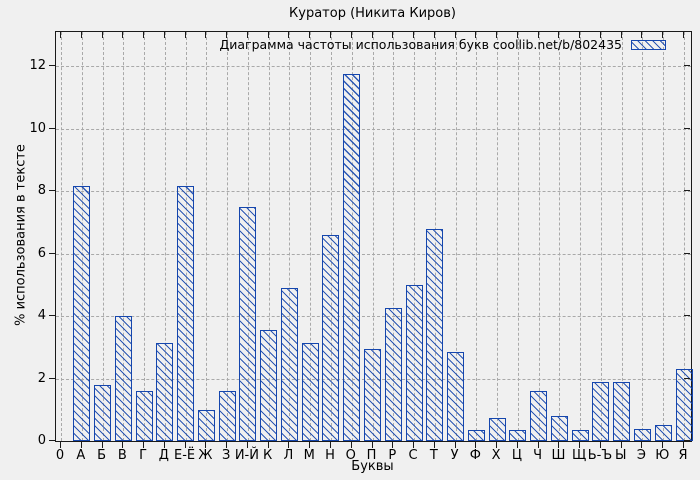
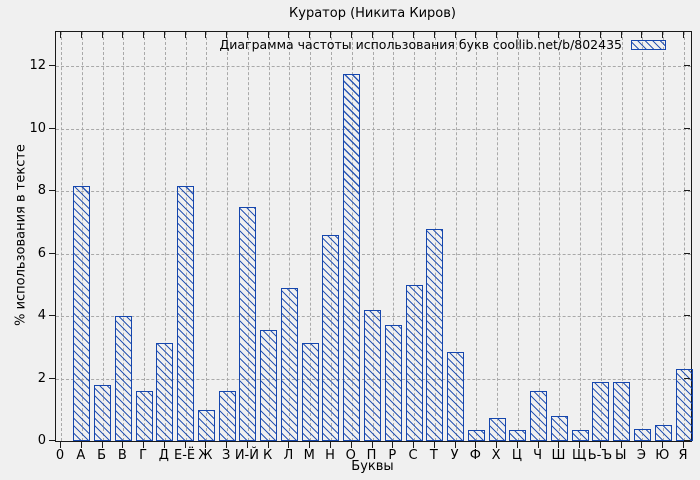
П: 3.0 -> 4.2
Р: 4.2 -> 3.7
